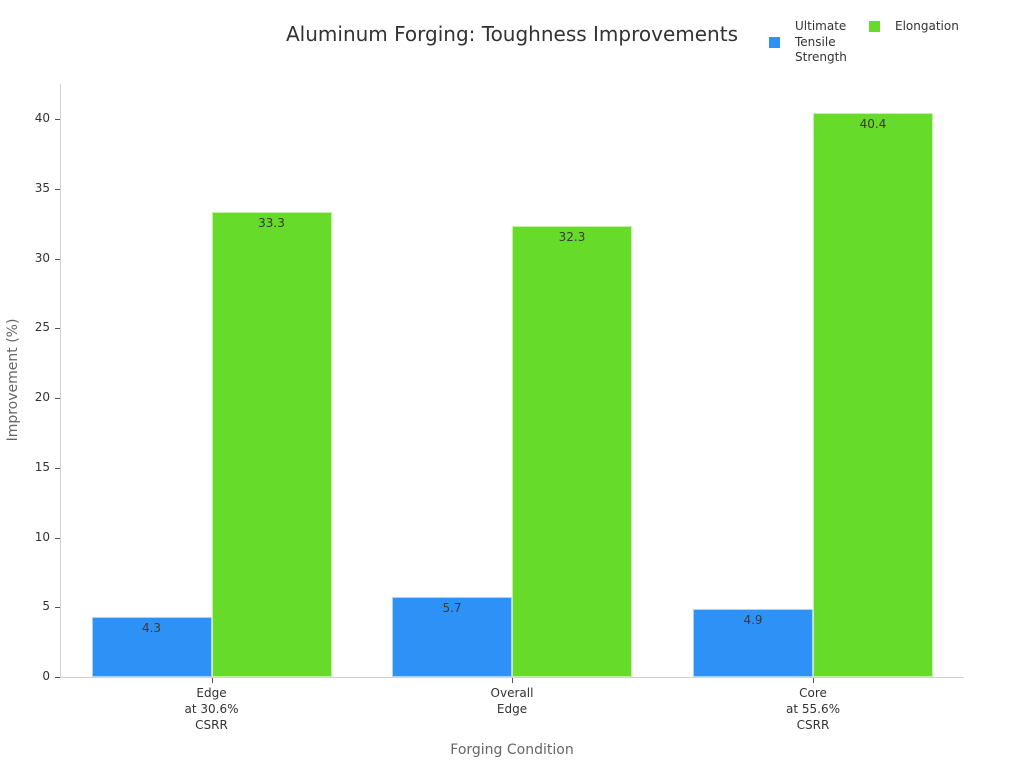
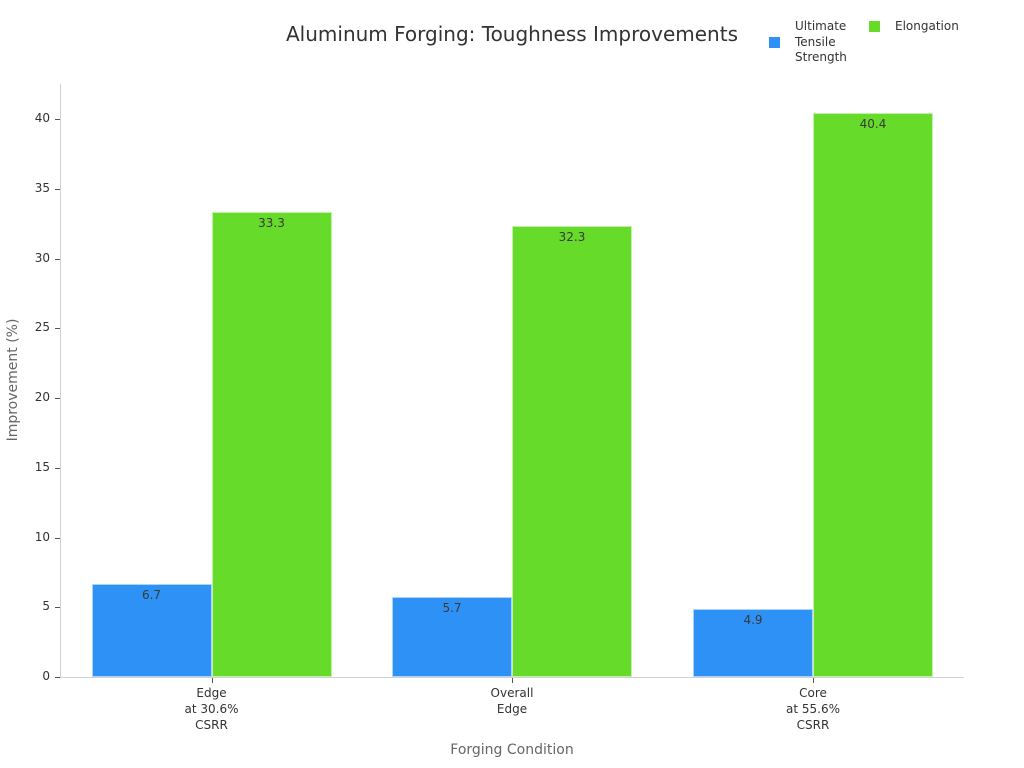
Ultimate Tensile Strength/Edge at 30.6% CSRR: 4.3 -> 6.7
